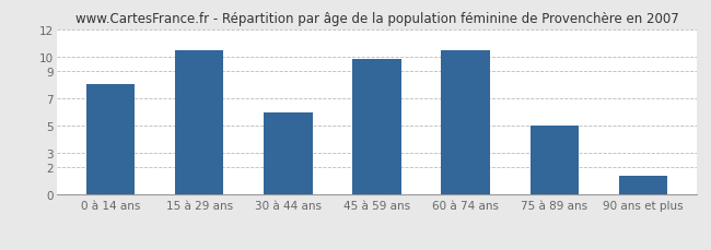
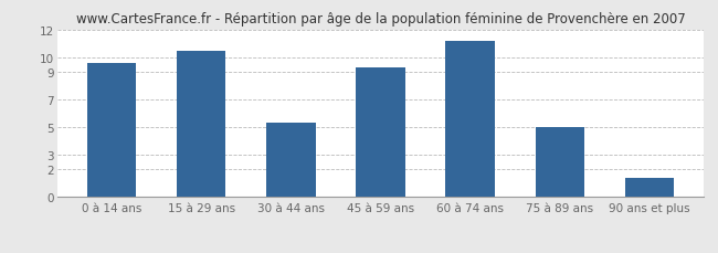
0 à 14 ans: 8.0 -> 9.6
30 à 44 ans: 6.0 -> 5.3
45 à 59 ans: 9.8 -> 9.3
60 à 74 ans: 10.5 -> 11.2
